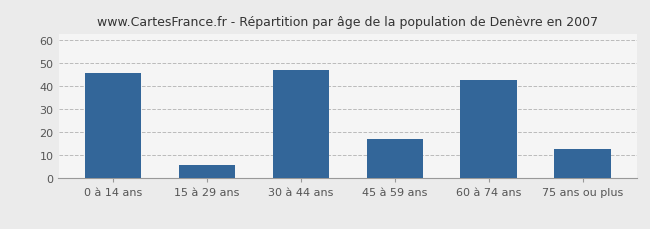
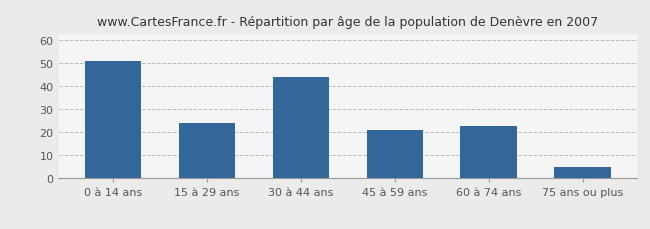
0 à 14 ans: 46 -> 51
15 à 29 ans: 6 -> 24
30 à 44 ans: 47 -> 44
45 à 59 ans: 17 -> 21
60 à 74 ans: 43 -> 23
75 ans ou plus: 13 -> 5
